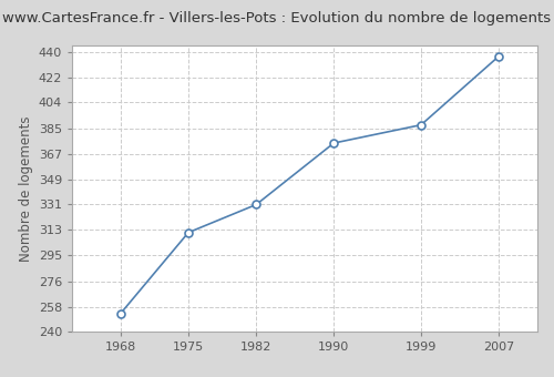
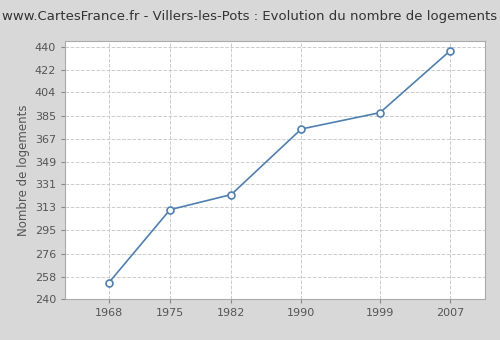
1982: 331 -> 323
